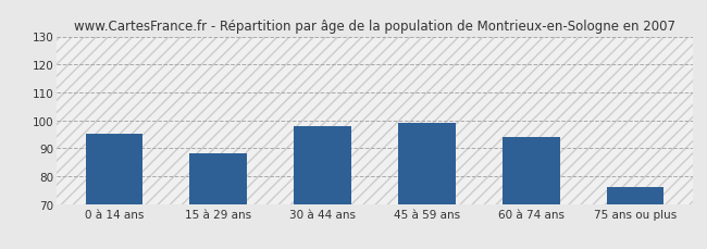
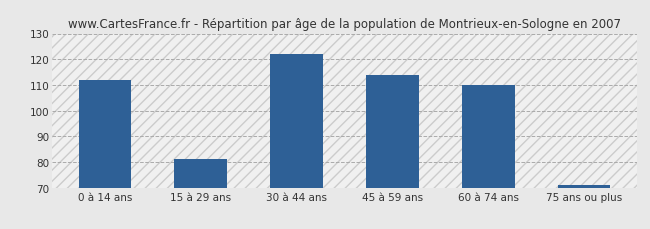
0 à 14 ans: 95 -> 112
15 à 29 ans: 88 -> 81
30 à 44 ans: 98 -> 122
45 à 59 ans: 99 -> 114
60 à 74 ans: 94 -> 110
75 ans ou plus: 76 -> 71
